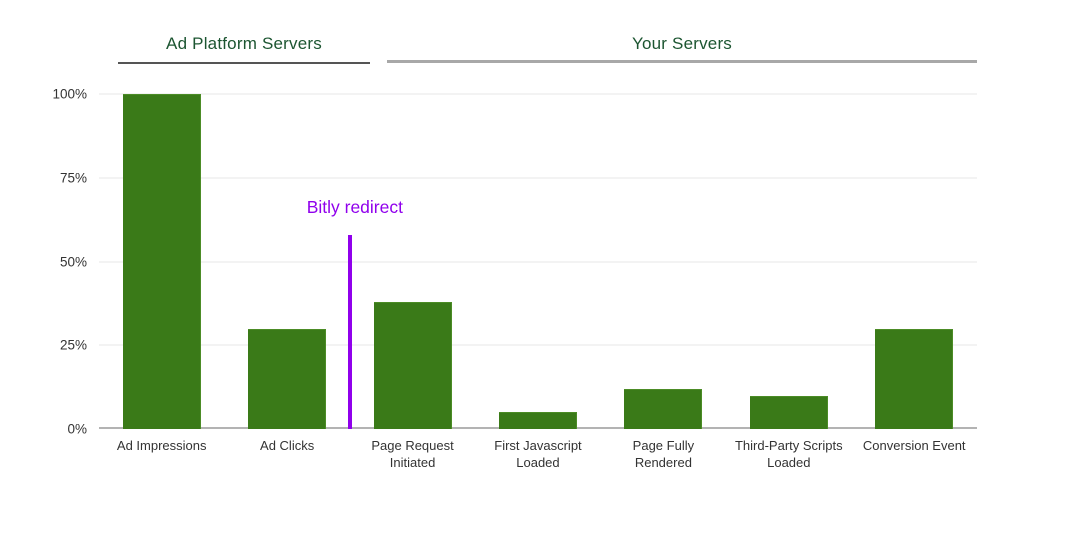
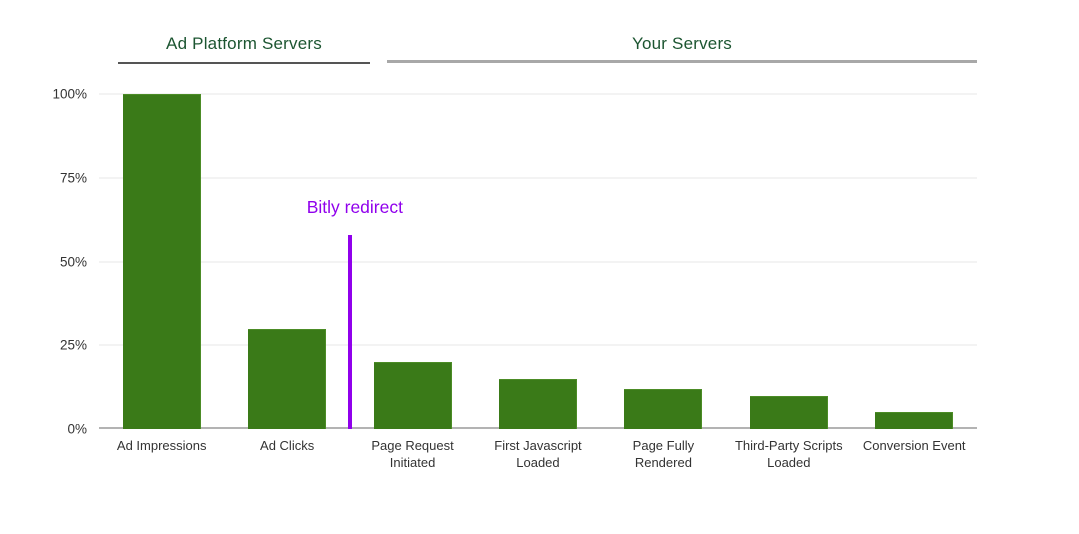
Page Request Initiated: 38% -> 20%
First Javascript Loaded: 5% -> 15%
Conversion Event: 30% -> 5%
